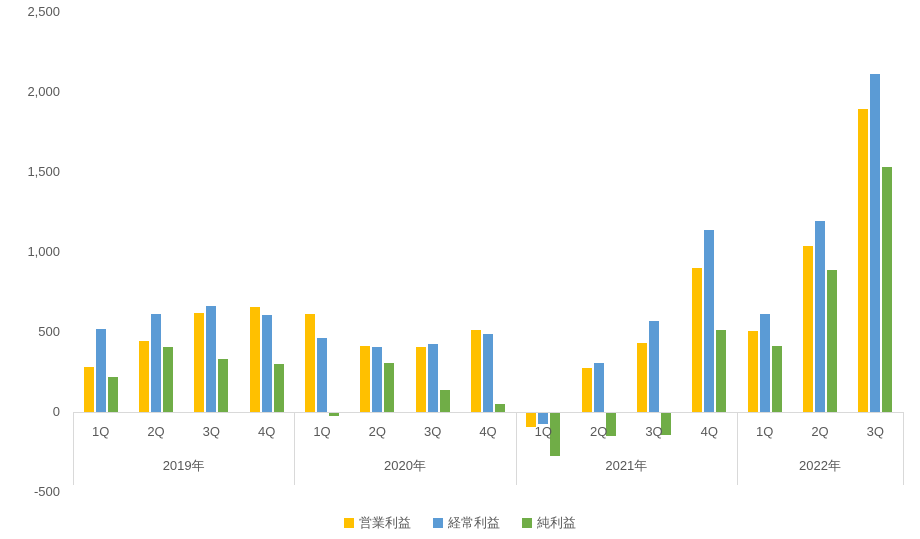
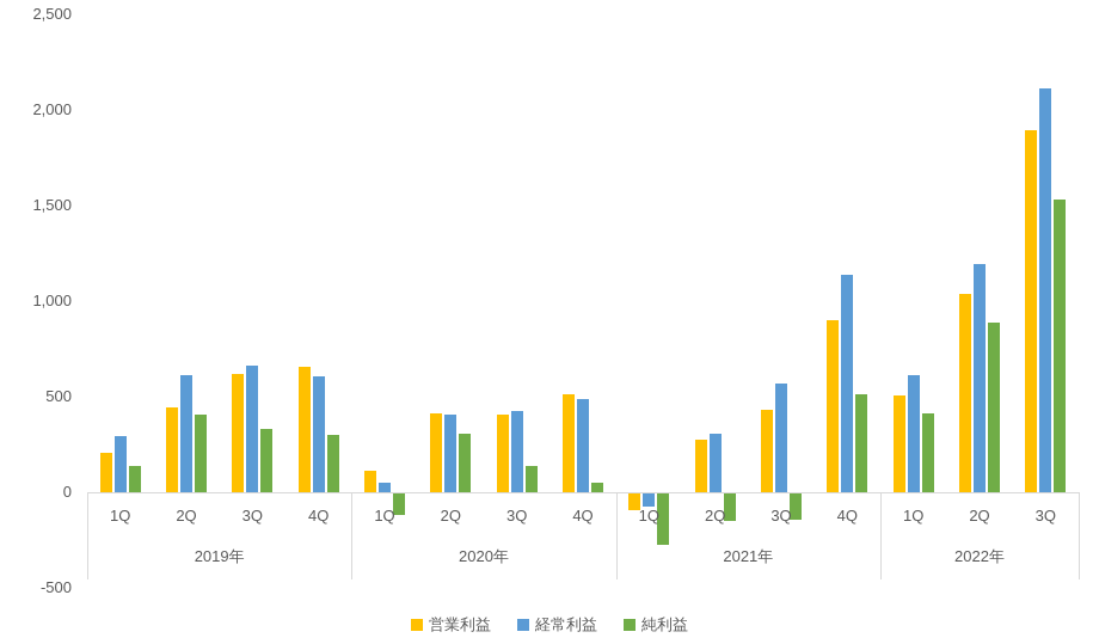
営業利益/2019年 1Q: 280 -> 200
経常利益/2019年 1Q: 520 -> 300
純利益/2019年 1Q: 220 -> 140
営業利益/2020年 1Q: 610 -> 110
経常利益/2020年 1Q: 460 -> 50
純利益/2020年 1Q: -20 -> -110
